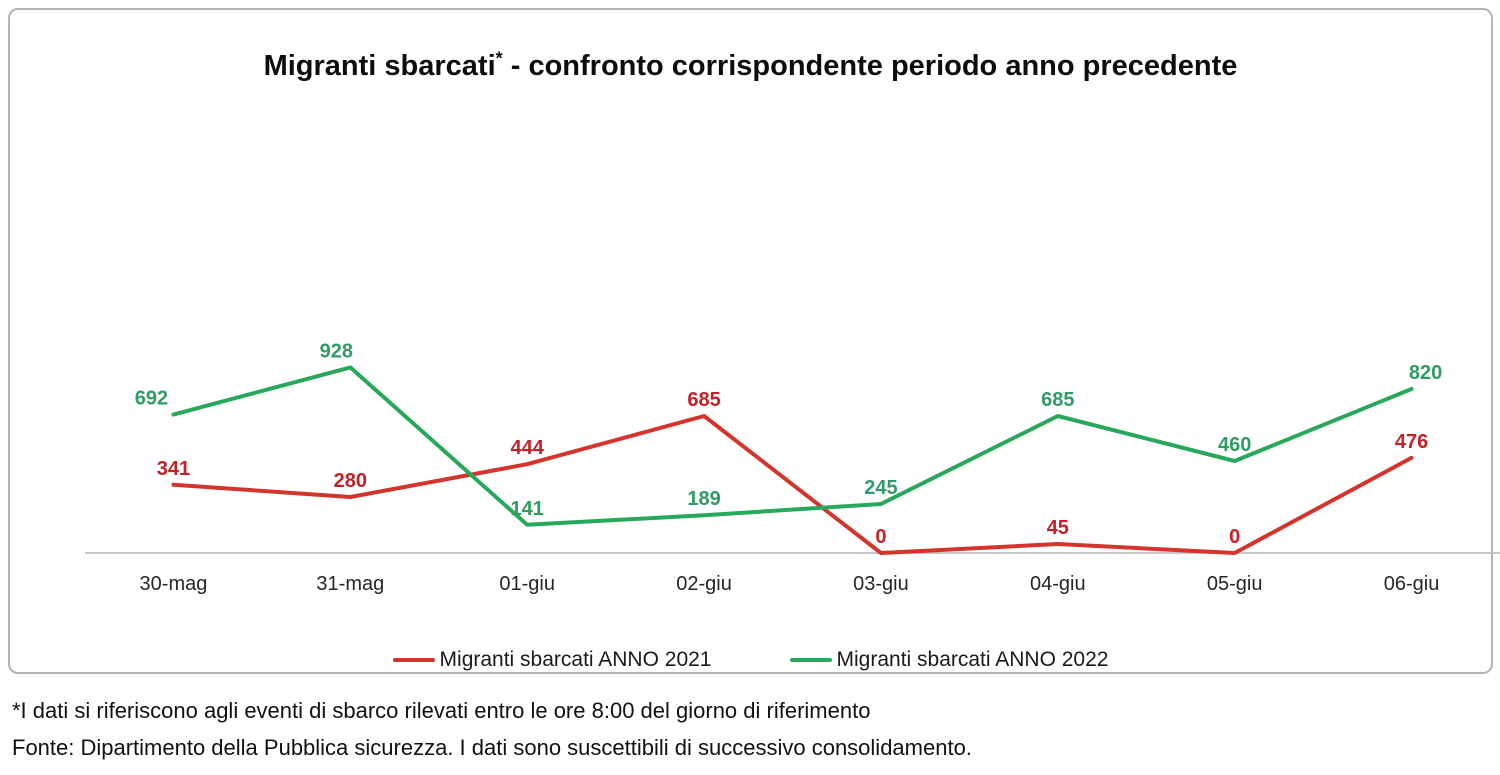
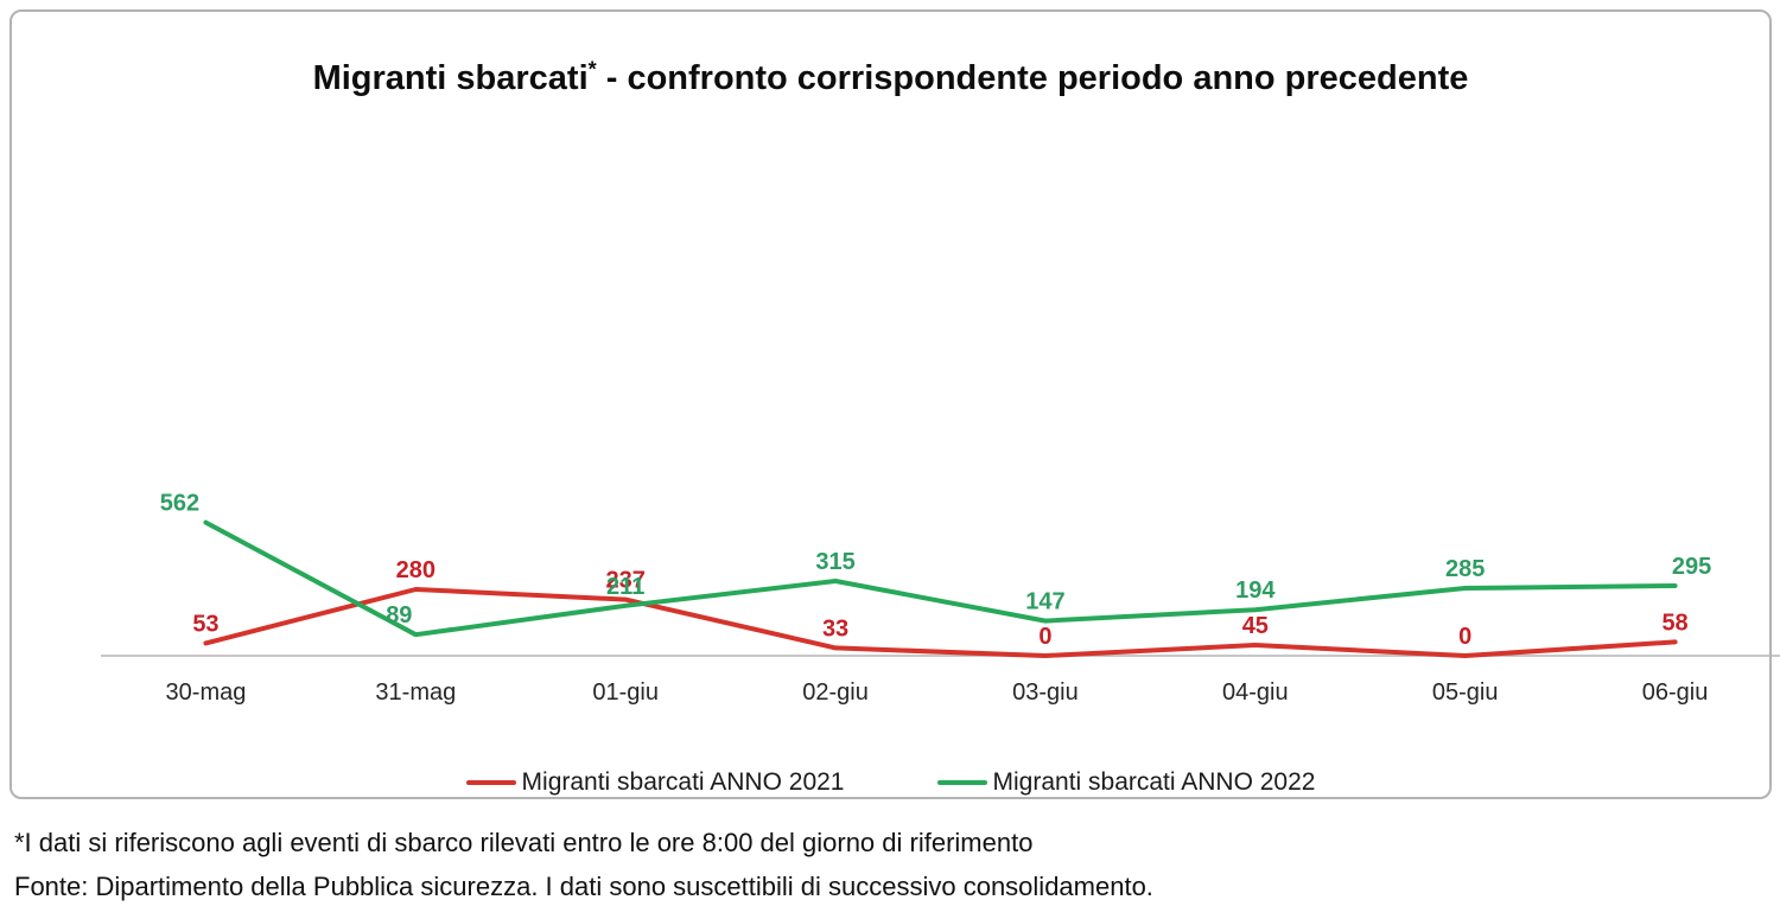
Migranti sbarcati ANNO 2021/30-mag: 341 -> 53
Migranti sbarcati ANNO 2022/30-mag: 692 -> 562
Migranti sbarcati ANNO 2022/31-mag: 928 -> 89
Migranti sbarcati ANNO 2021/01-giu: 444 -> 237
Migranti sbarcati ANNO 2022/01-giu: 141 -> 211
Migranti sbarcati ANNO 2021/02-giu: 685 -> 33
Migranti sbarcati ANNO 2022/02-giu: 189 -> 315
Migranti sbarcati ANNO 2022/03-giu: 245 -> 147
Migranti sbarcati ANNO 2022/04-giu: 685 -> 194
Migranti sbarcati ANNO 2022/05-giu: 460 -> 285
Migranti sbarcati ANNO 2021/06-giu: 476 -> 58
Migranti sbarcati ANNO 2022/06-giu: 820 -> 295
